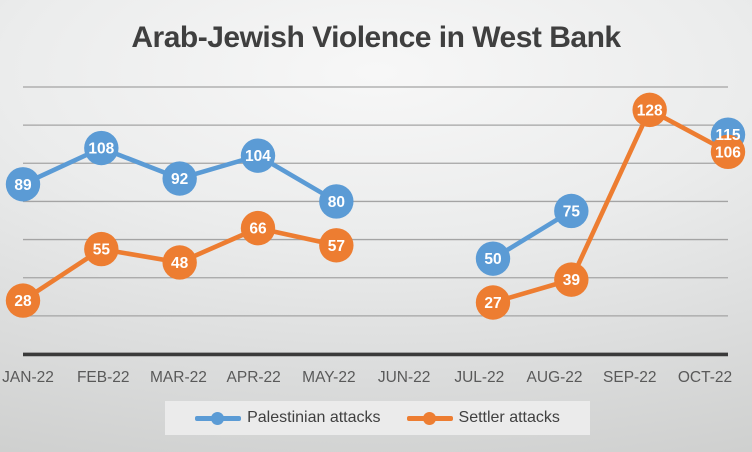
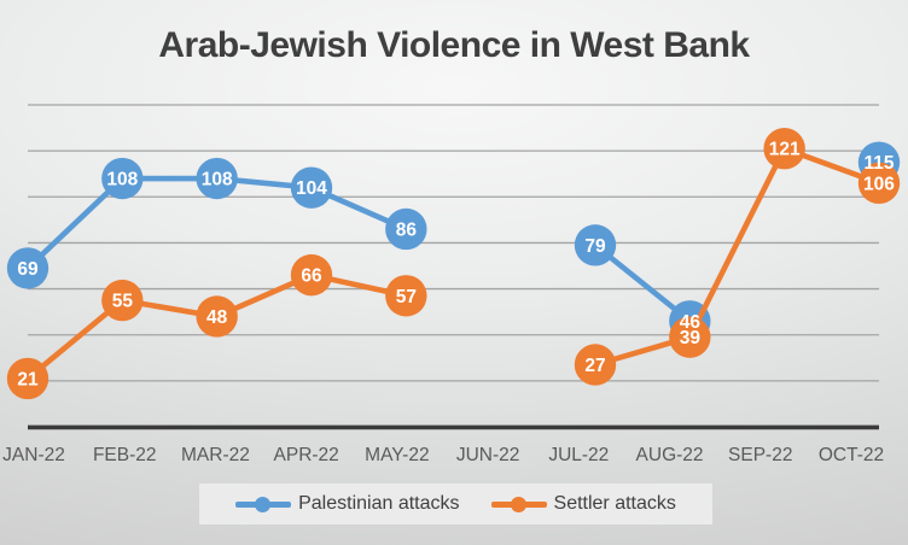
Palestinian attacks/JAN-22: 89 -> 69
Settler attacks/JAN-22: 28 -> 21
Palestinian attacks/MAR-22: 92 -> 108
Palestinian attacks/MAY-22: 80 -> 86
Palestinian attacks/JUL-22: 50 -> 79
Palestinian attacks/AUG-22: 75 -> 46
Settler attacks/SEP-22: 128 -> 121
